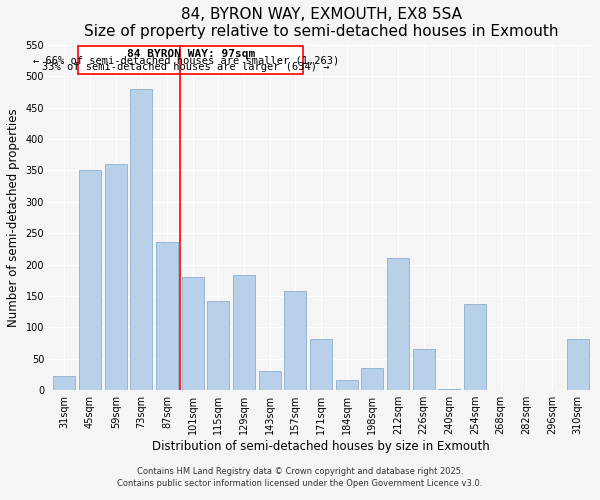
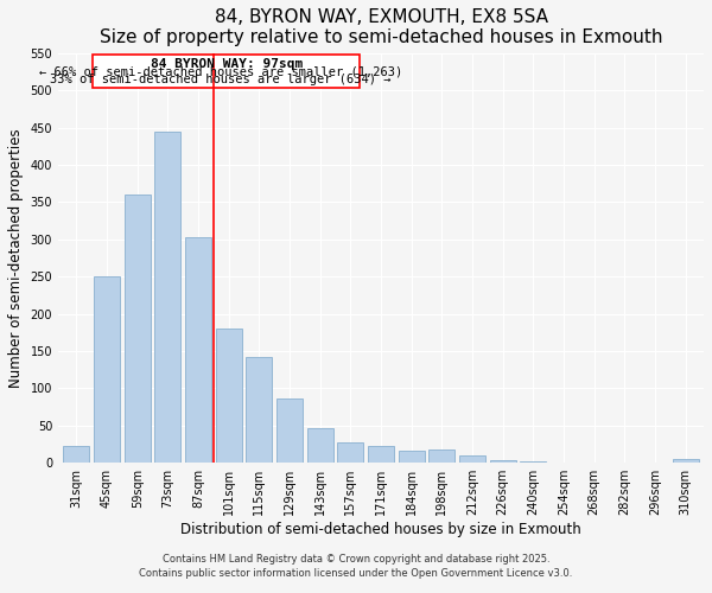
45sqm: 350 -> 250
73sqm: 480 -> 445
87sqm: 236 -> 303
129sqm: 184 -> 86
143sqm: 30 -> 47
157sqm: 158 -> 28
171sqm: 82 -> 23
198sqm: 36 -> 18
212sqm: 210 -> 10
226sqm: 66 -> 3
254sqm: 138 -> 1
310sqm: 82 -> 5
